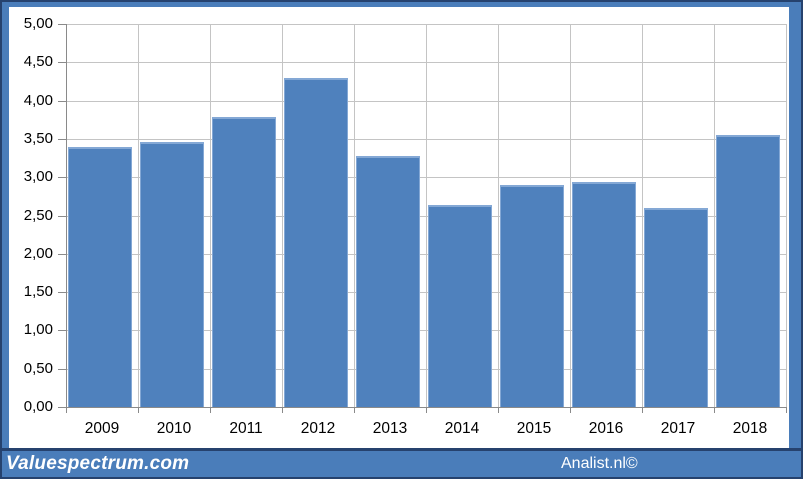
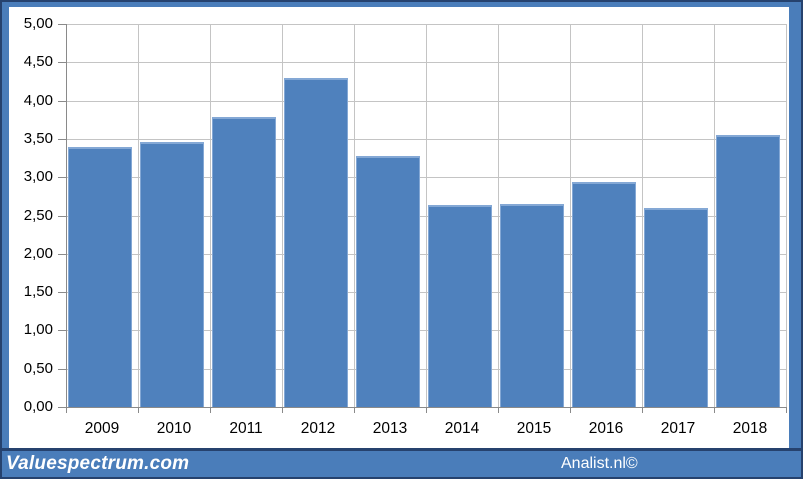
2015: 2,9 -> 2,6
